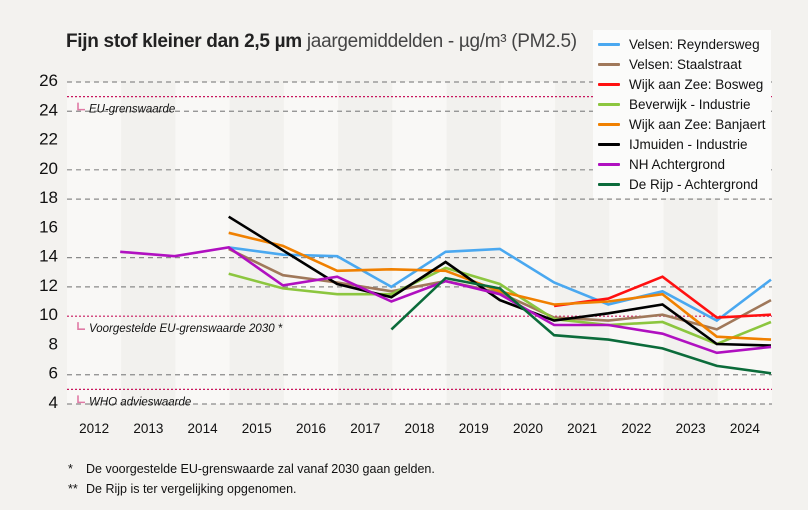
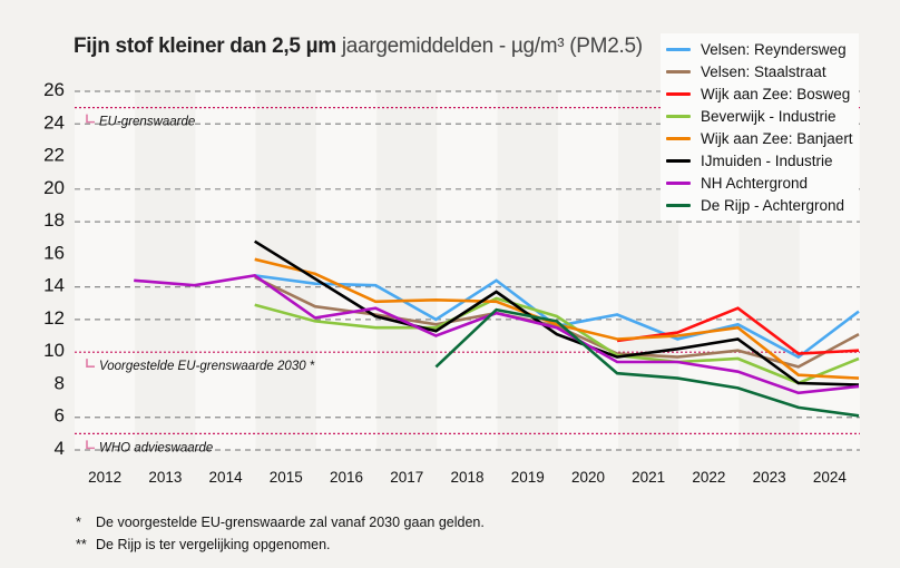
Velsen: Reyndersweg/2019: 14.6 -> 11.6
